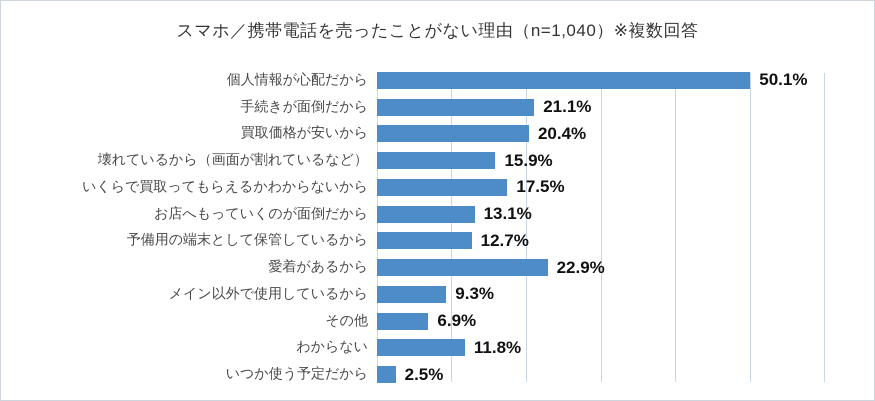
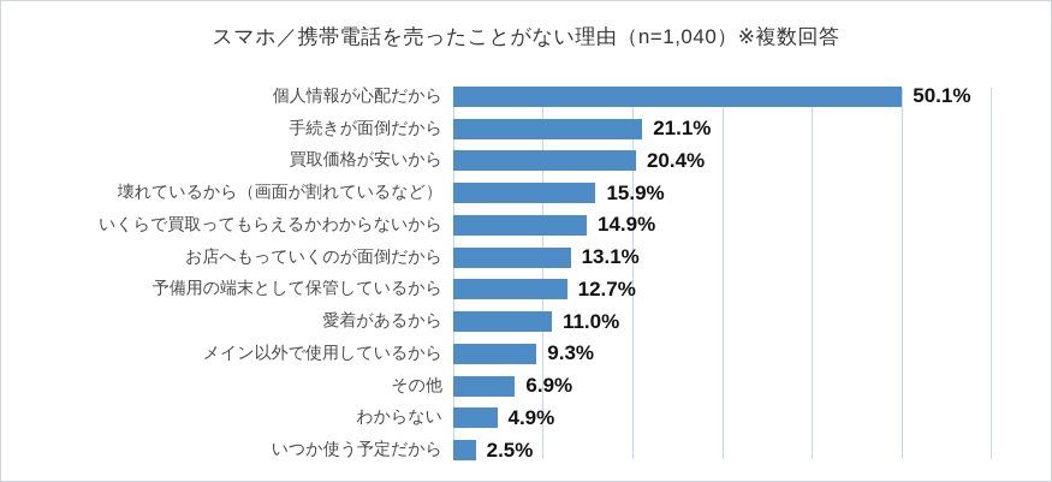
いくらで買取ってもらえるかわからないから: 17.5% -> 14.9%
愛着があるから: 22.9% -> 11.0%
わからない: 11.8% -> 4.9%
